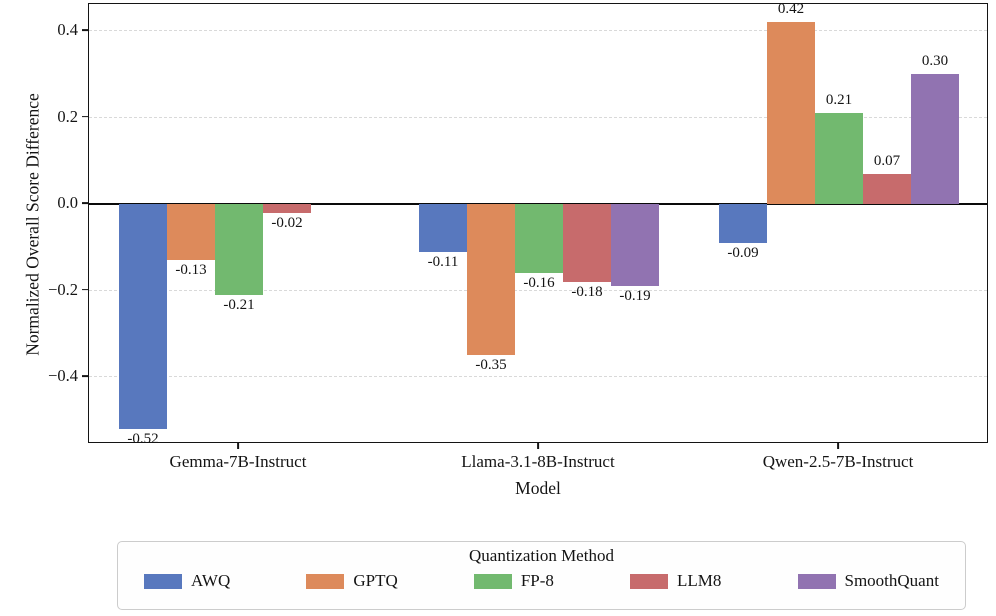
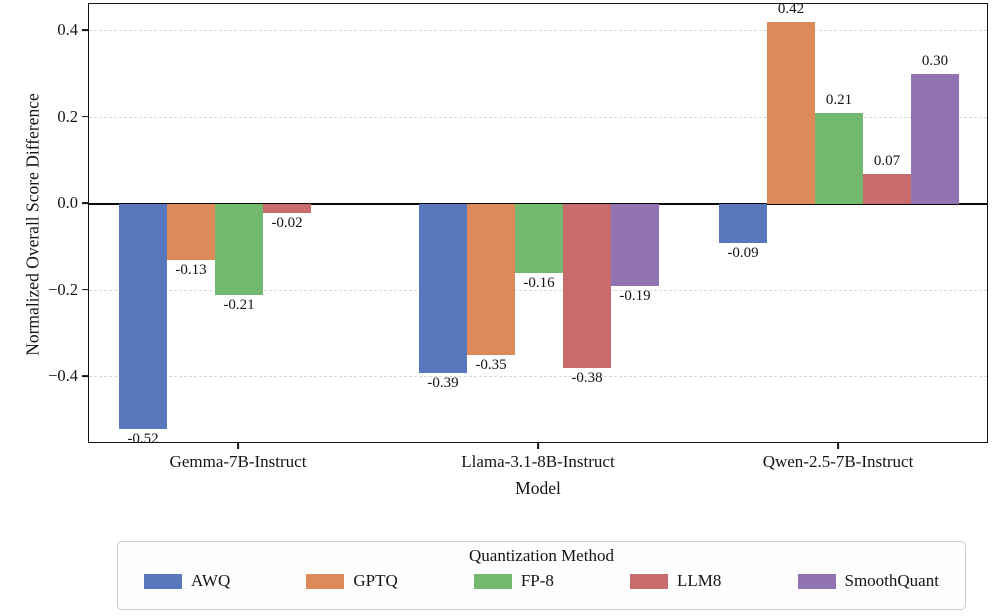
AWQ/Llama-3.1-8B-Instruct: -0.11 -> -0.39
LLM8/Llama-3.1-8B-Instruct: -0.18 -> -0.38
